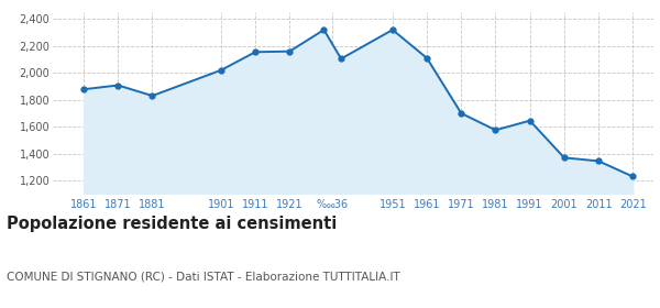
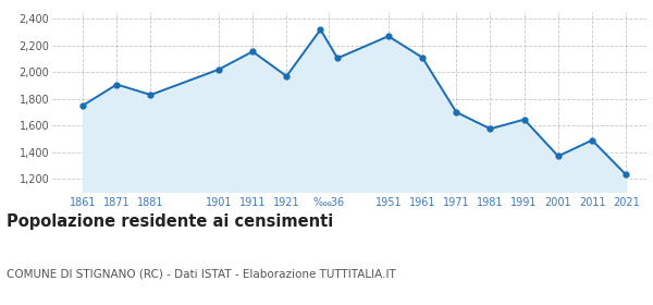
1861: 1,880 -> 1,750
1921: 2,160 -> 1,970
1951: 2,320 -> 2,270
2011: 1,340 -> 1,490
